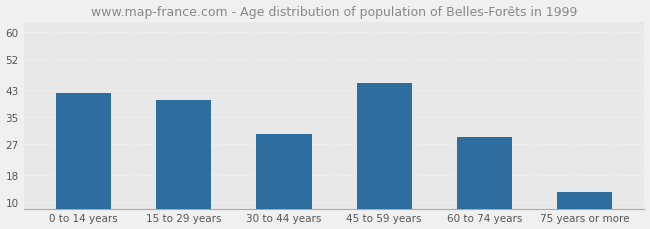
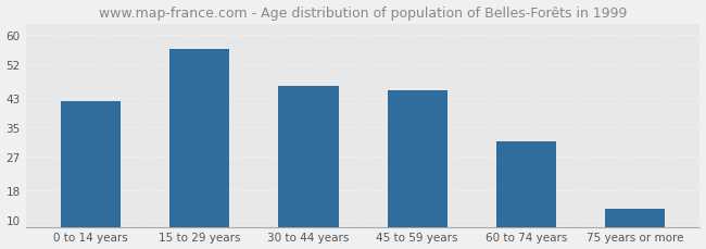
15 to 29 years: 40 -> 56
30 to 44 years: 30 -> 46
60 to 74 years: 29 -> 31
